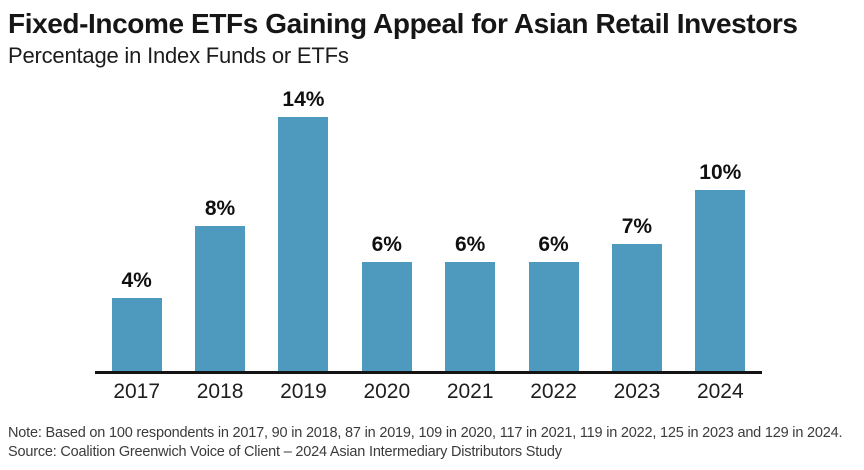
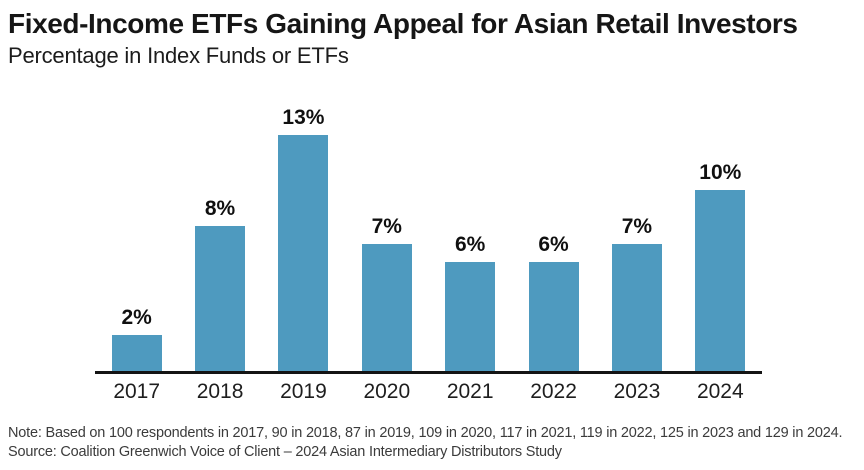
2017: 4% -> 2%
2019: 14% -> 13%
2020: 6% -> 7%
